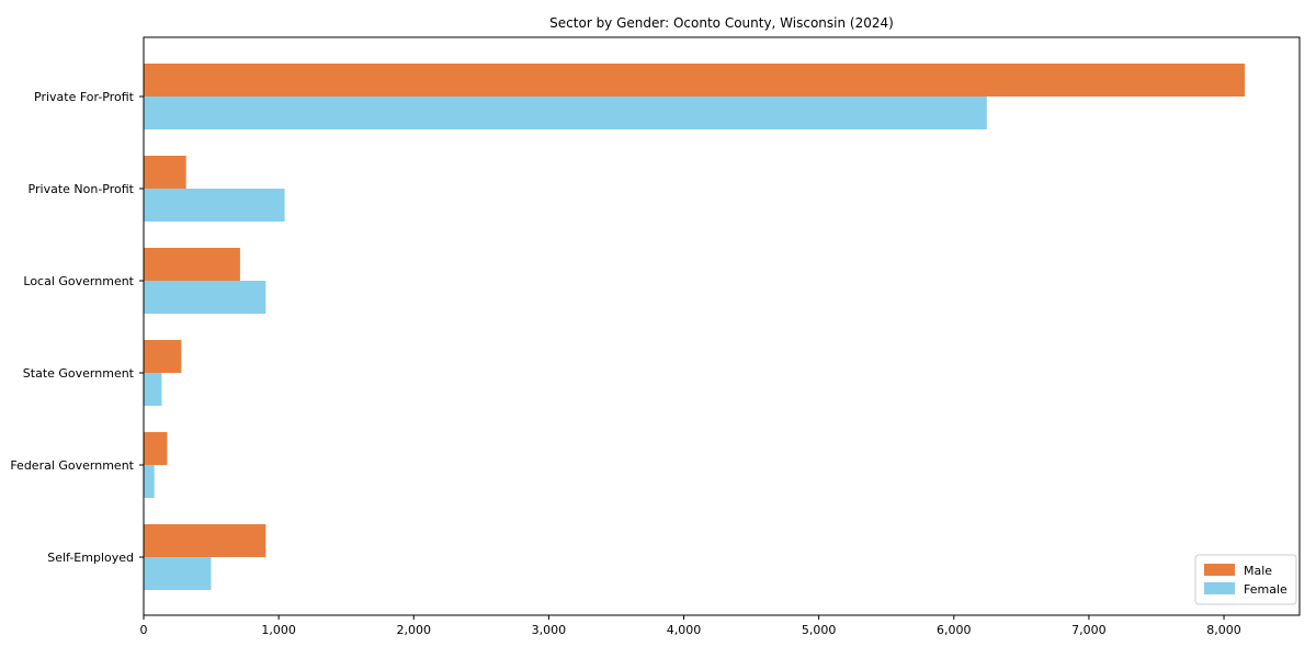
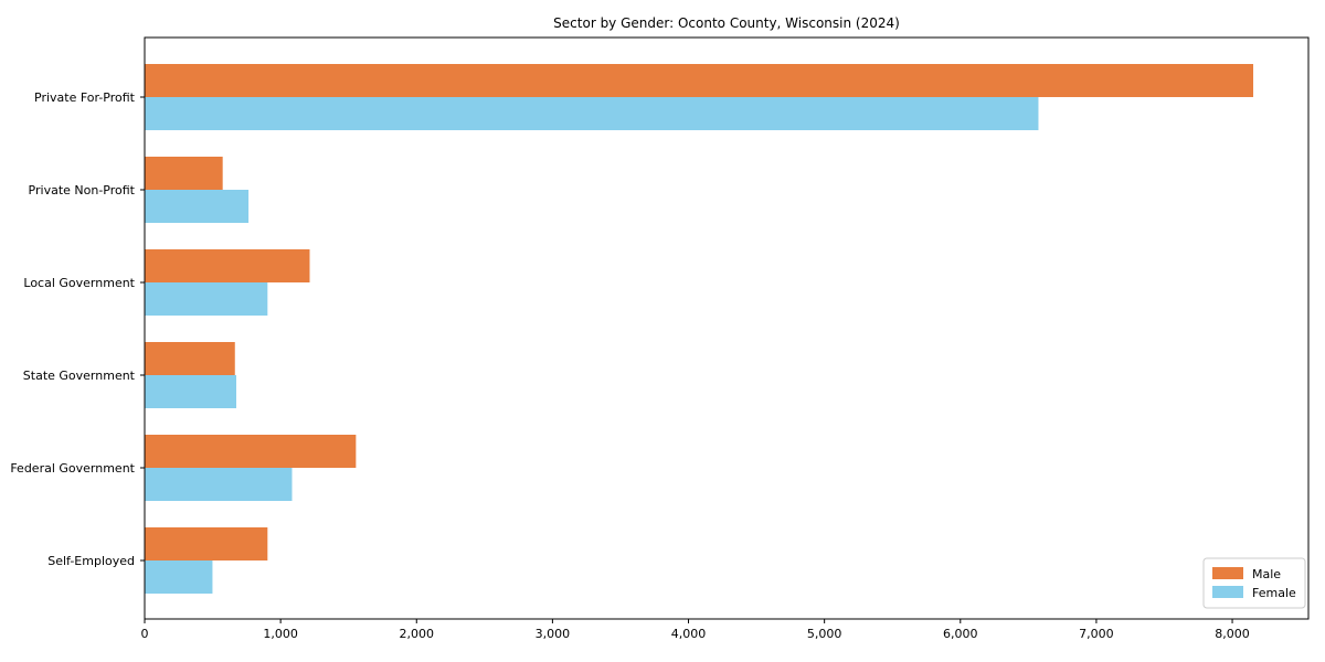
Female/Private For-Profit: 6240 -> 6570
Male/Private Non-Profit: 310 -> 570
Female/Private Non-Profit: 1040 -> 760
Male/Local Government: 710 -> 1210
Male/State Government: 280 -> 660
Female/State Government: 130 -> 670
Male/Federal Government: 170 -> 1550
Female/Federal Government: 80 -> 1080
